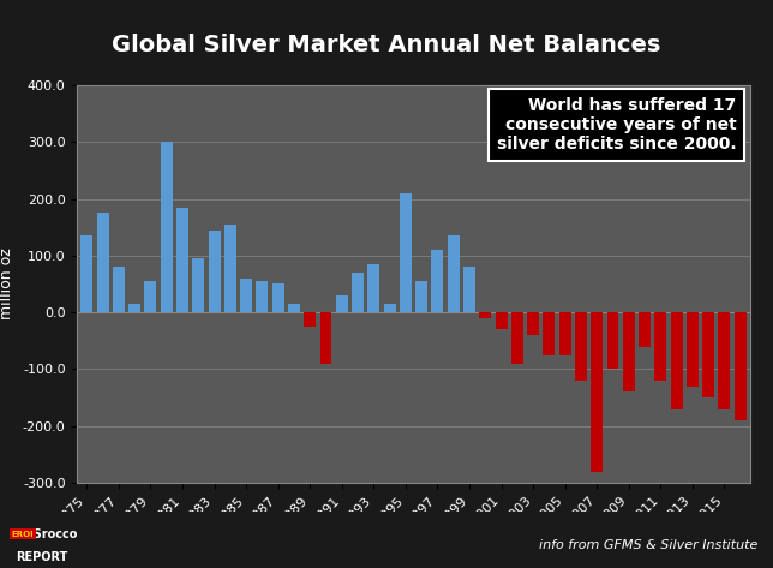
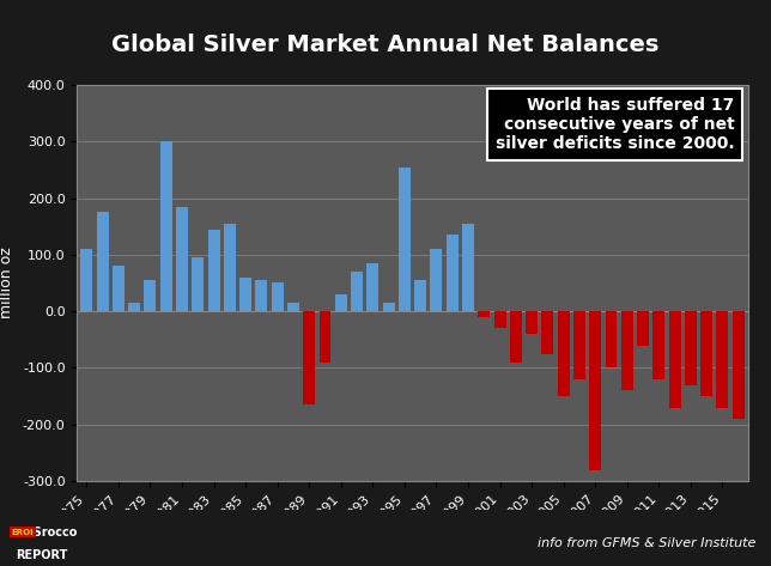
1975: 135 -> 110
1989: -25 -> -165
1995: 210 -> 255
1999: 80 -> 155
2005: -75 -> -150
